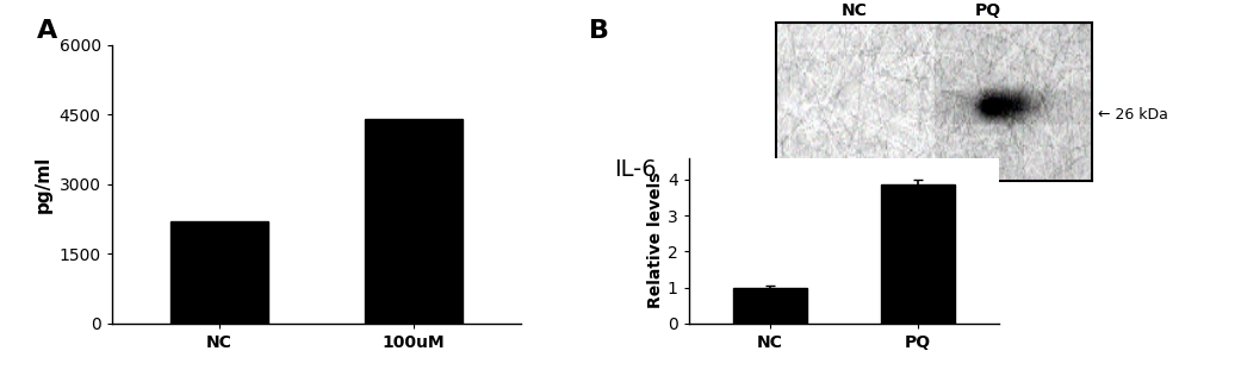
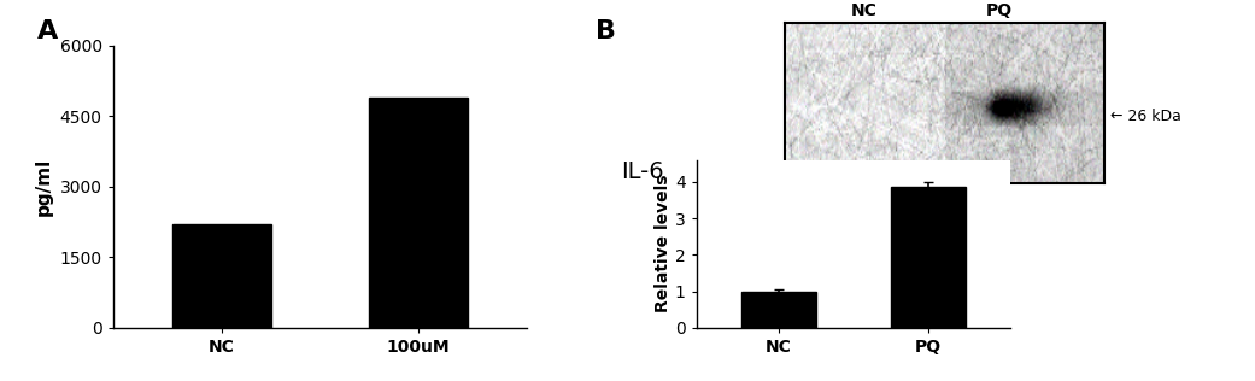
100uM: 4400 -> 4900
